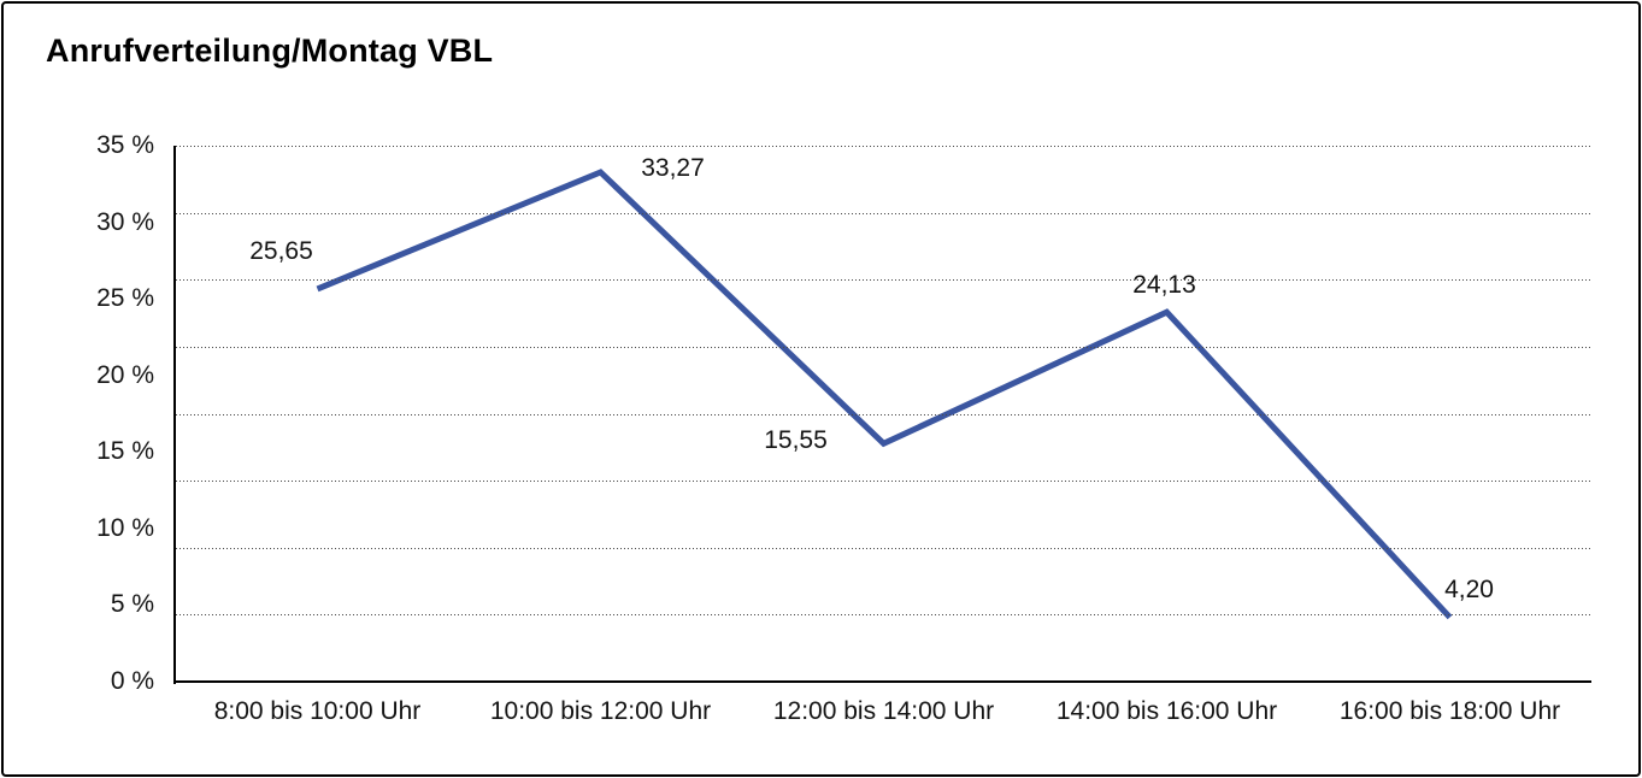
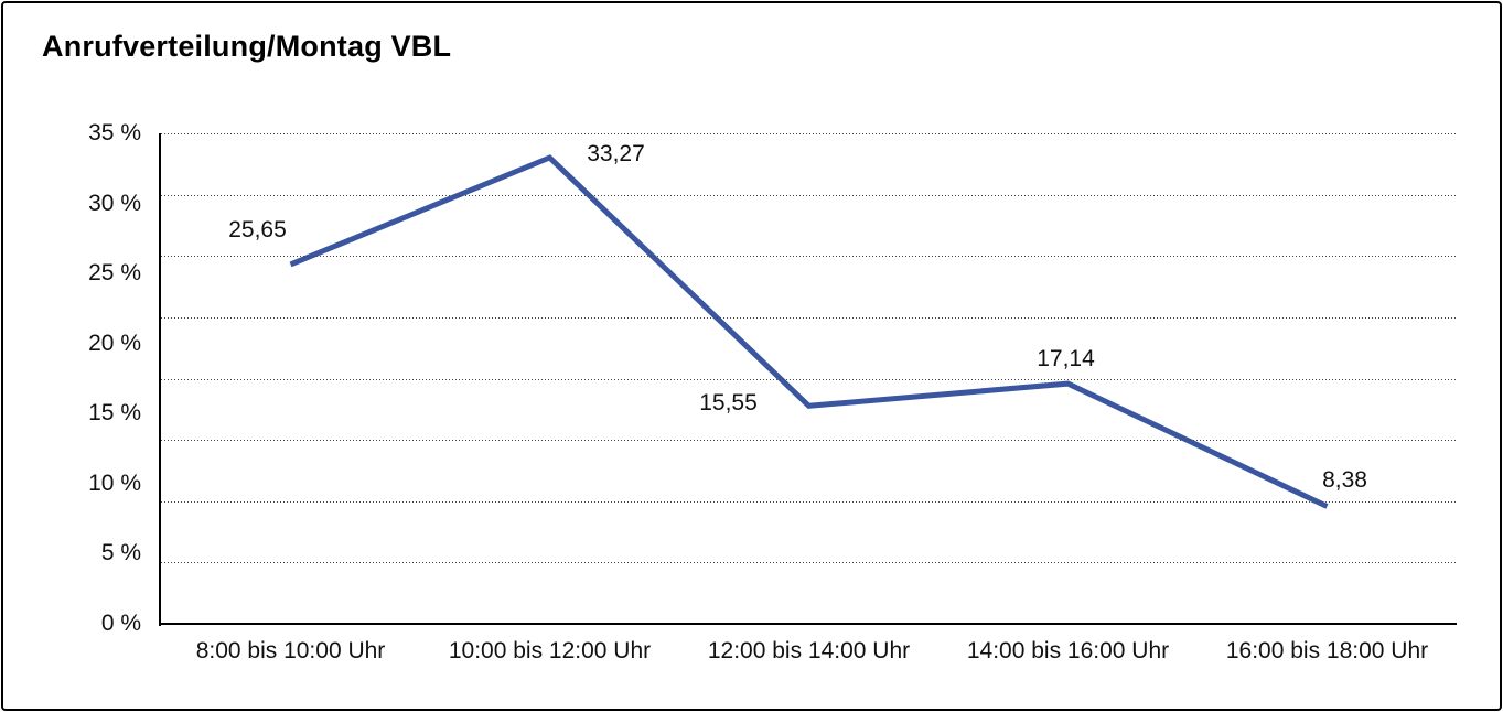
14:00 bis 16:00 Uhr: 24,13 -> 17,14
16:00 bis 18:00 Uhr: 4,20 -> 8,38
